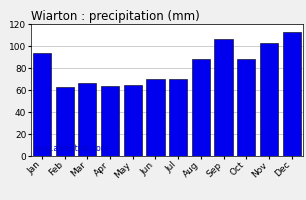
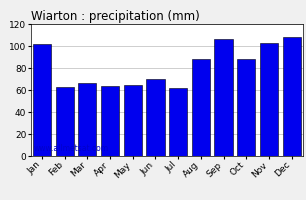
Jan: 94 -> 102
Jul: 70 -> 62
Dec: 113 -> 108
